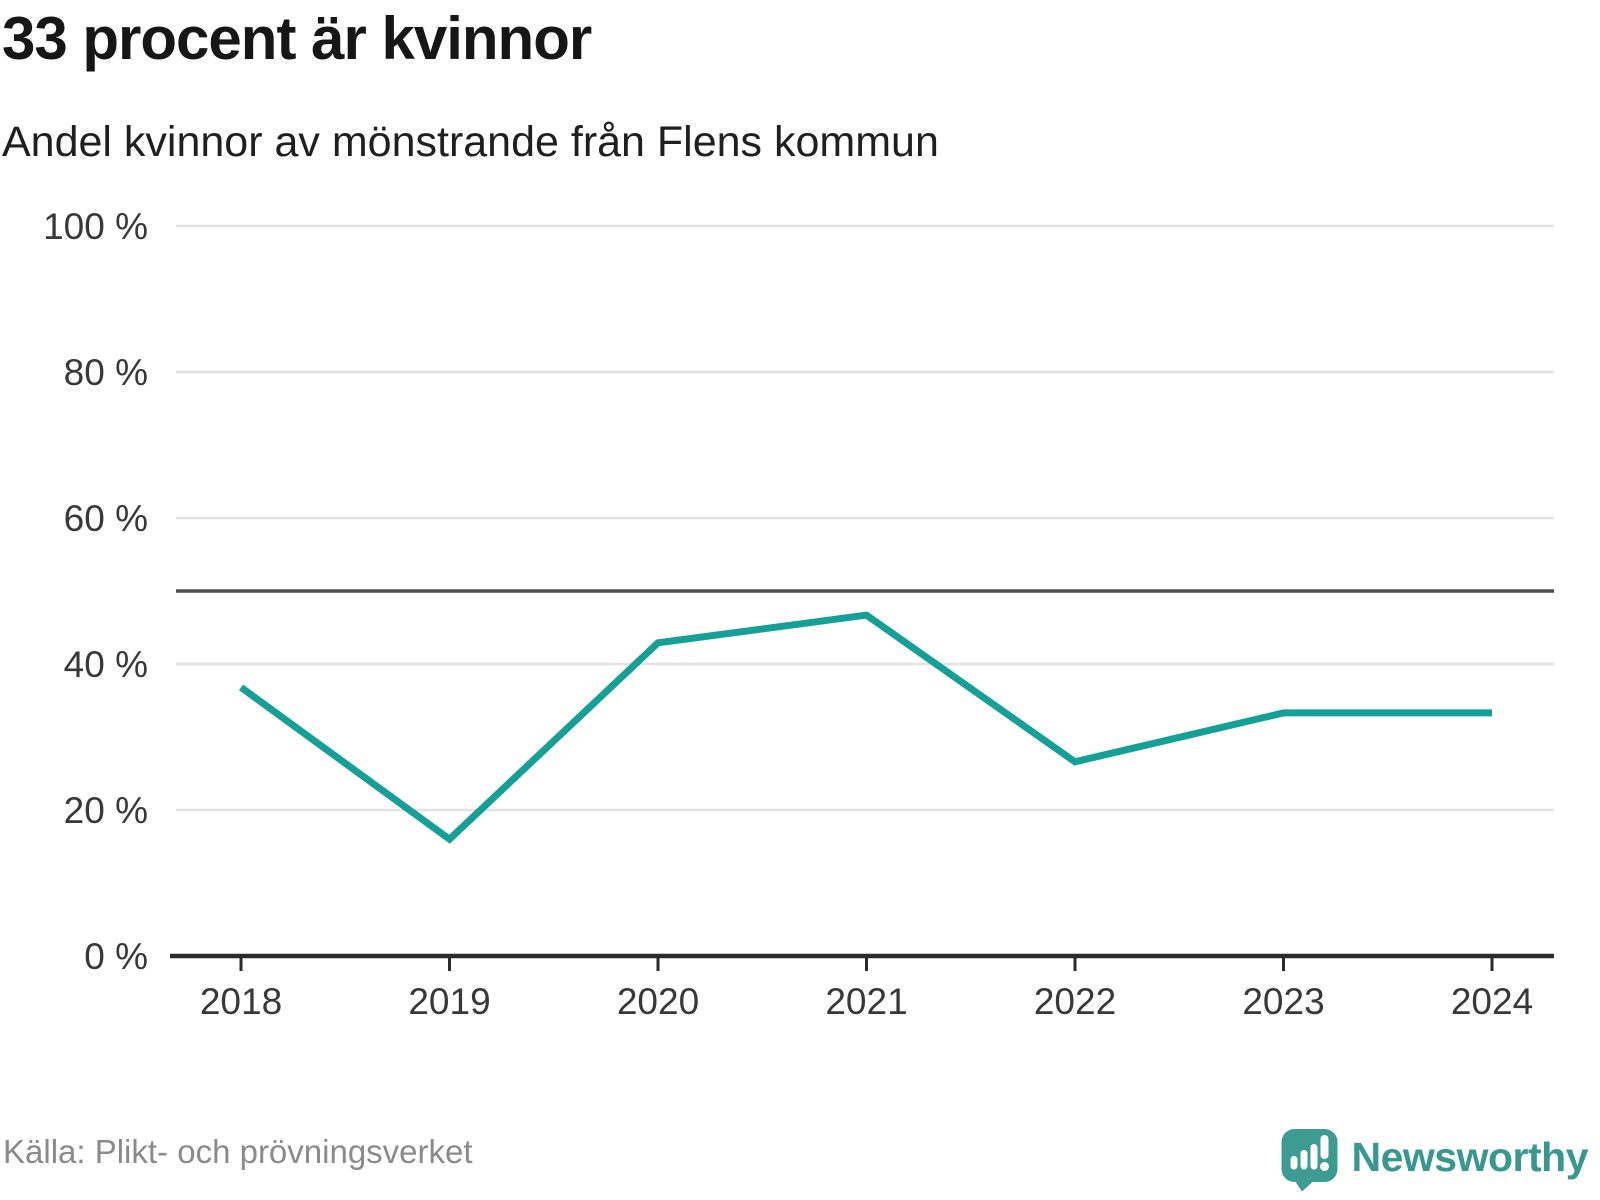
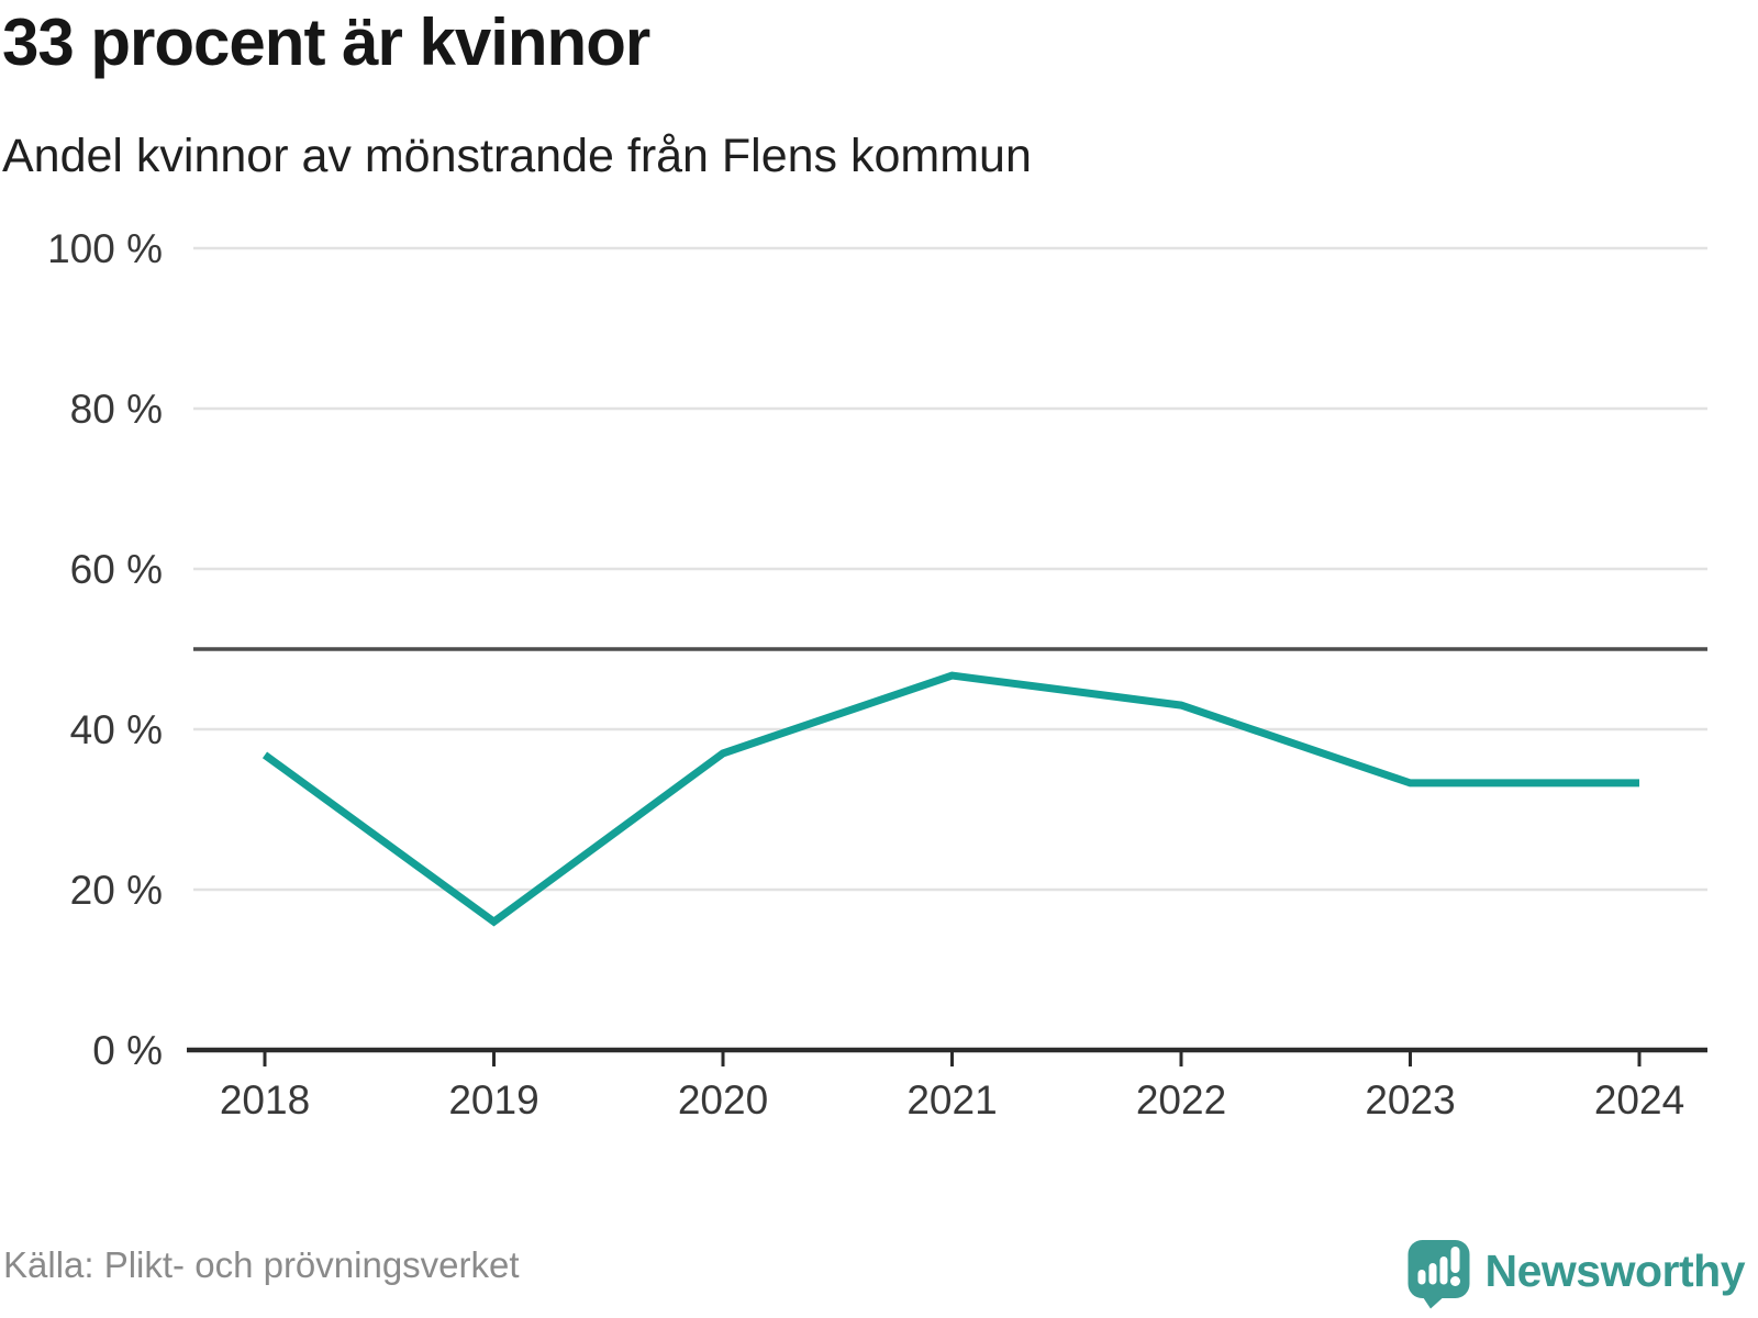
2020: 43% -> 37%
2022: 27% -> 43%
